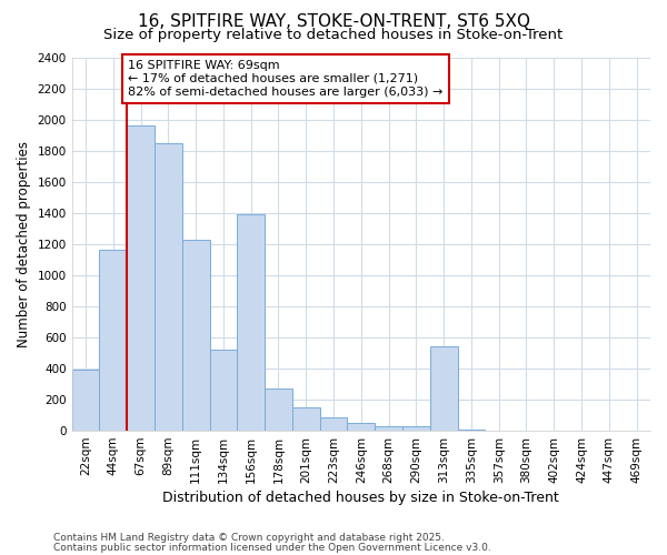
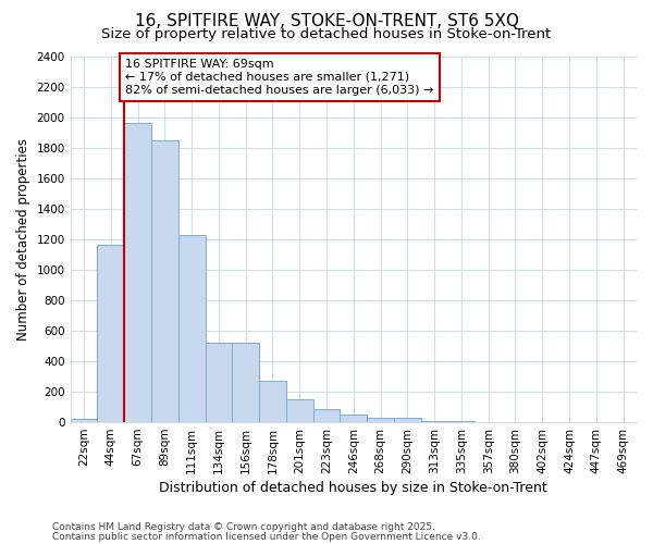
22sqm: 390 -> 20
156sqm: 1390 -> 520
313sqm: 540 -> 10
